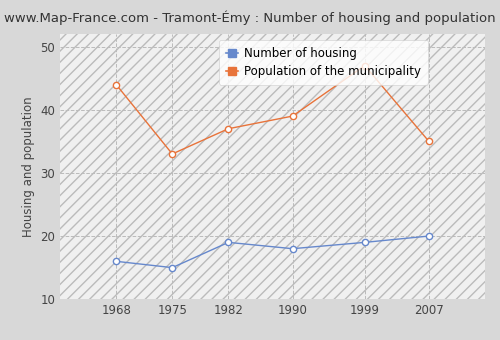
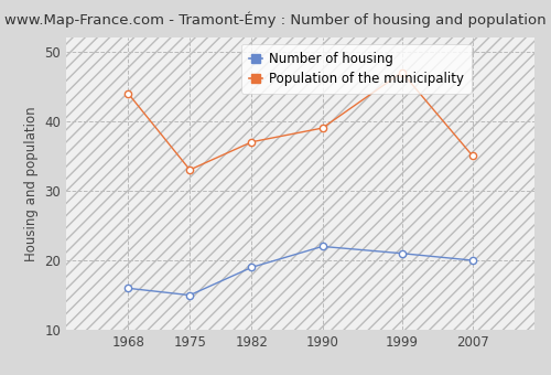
Number of housing/1990: 18 -> 22
Number of housing/1999: 19 -> 21
